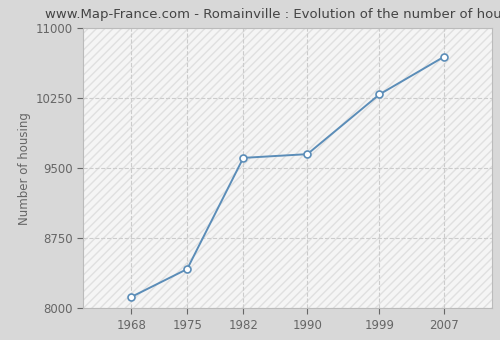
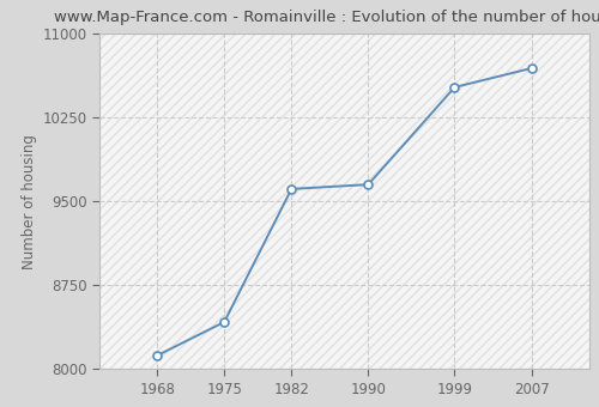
1999: 10290 -> 10520
